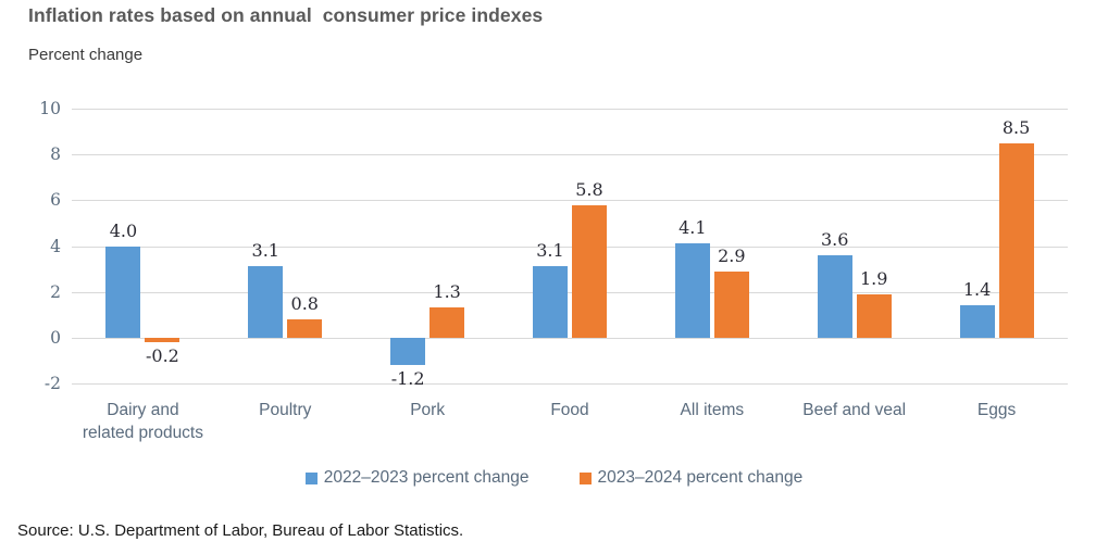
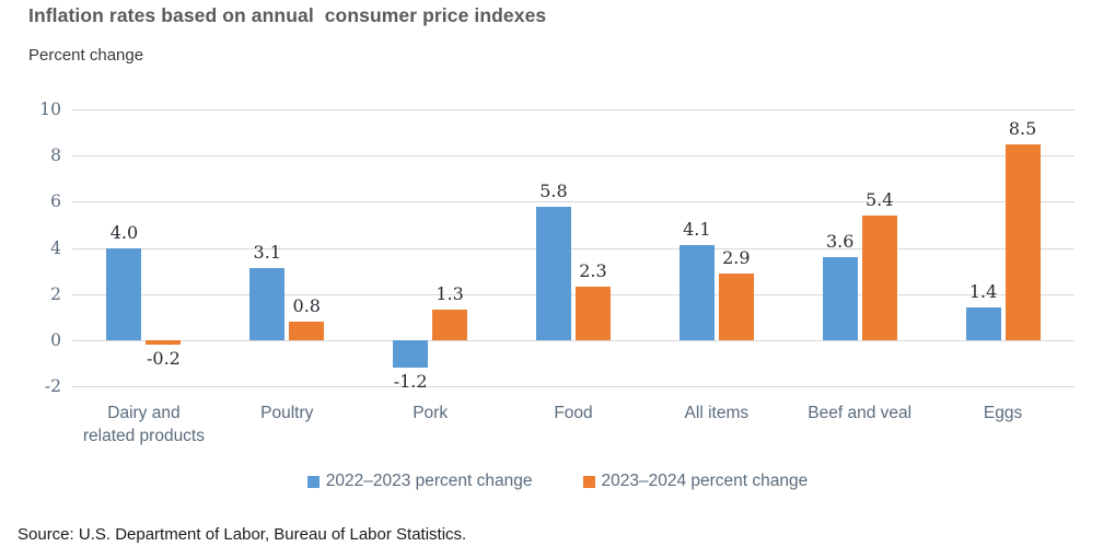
2022–2023 percent change/Food: 3.1 -> 5.8
2023–2024 percent change/Food: 5.8 -> 2.3
2023–2024 percent change/Beef and veal: 1.9 -> 5.4
